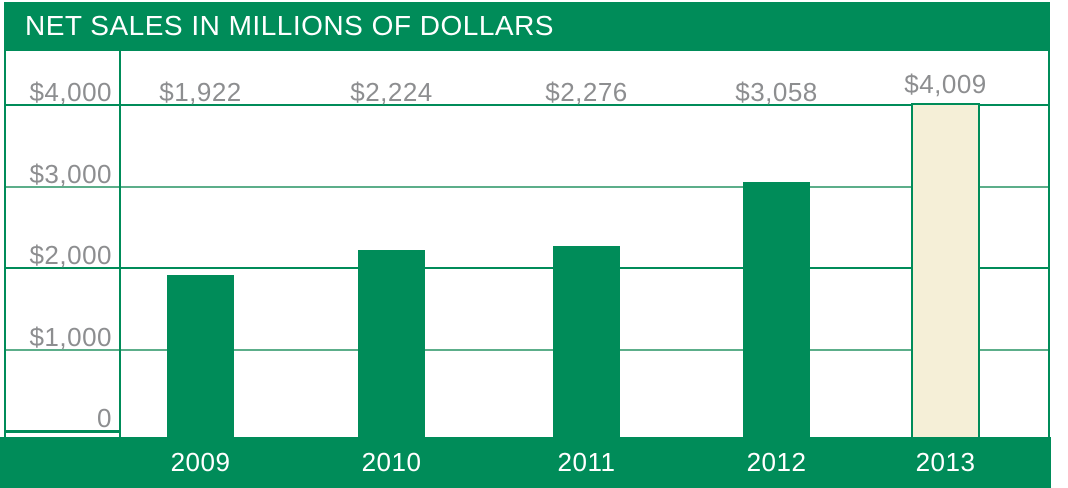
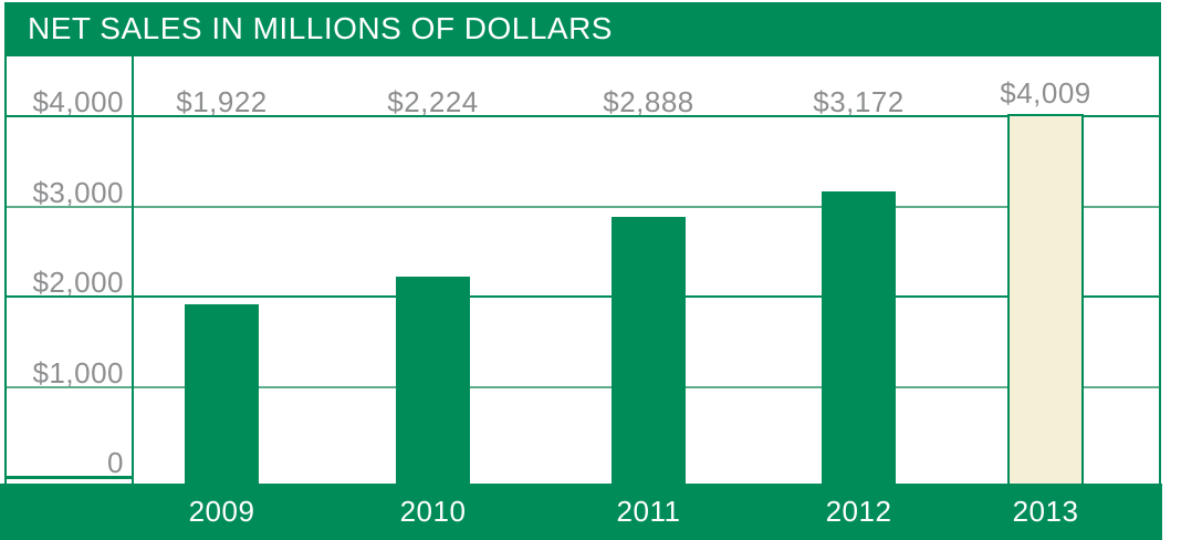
2011: $2,276 -> $2,888
2012: $3,058 -> $3,172
